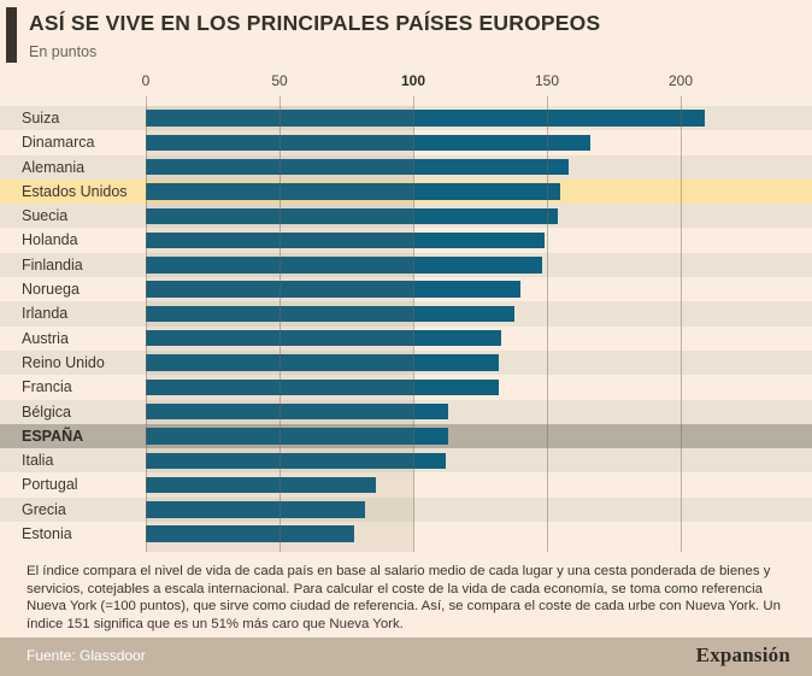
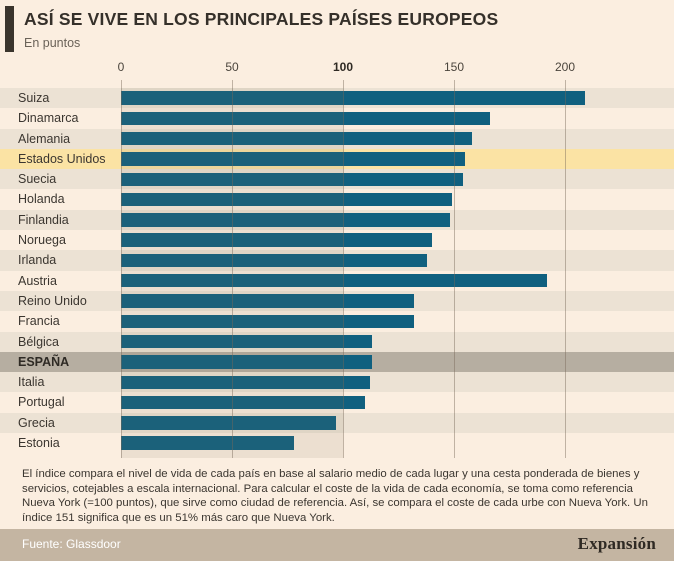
Austria: 133 -> 192
Portugal: 86 -> 110
Grecia: 82 -> 97
